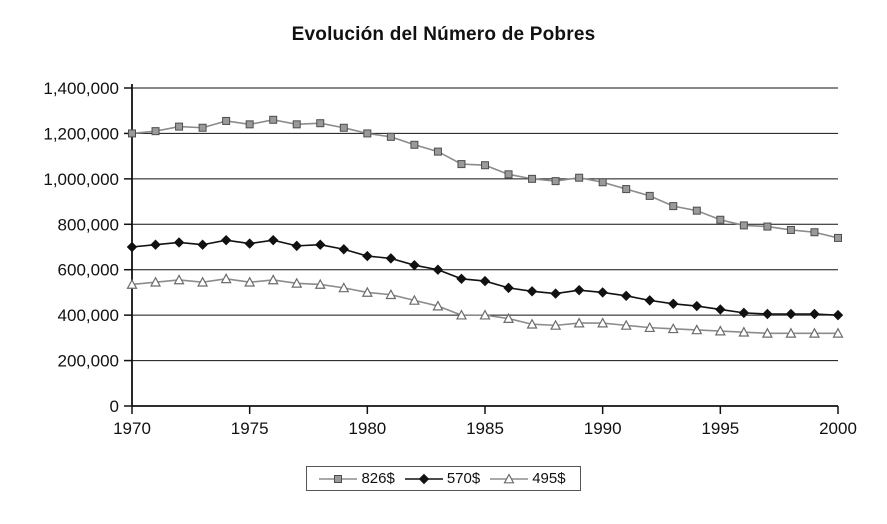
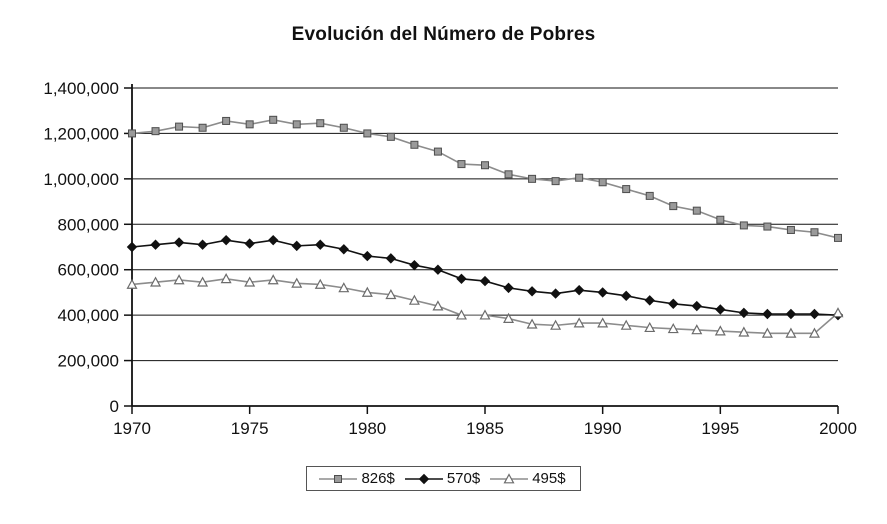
495$/2000: 320000 -> 410000
